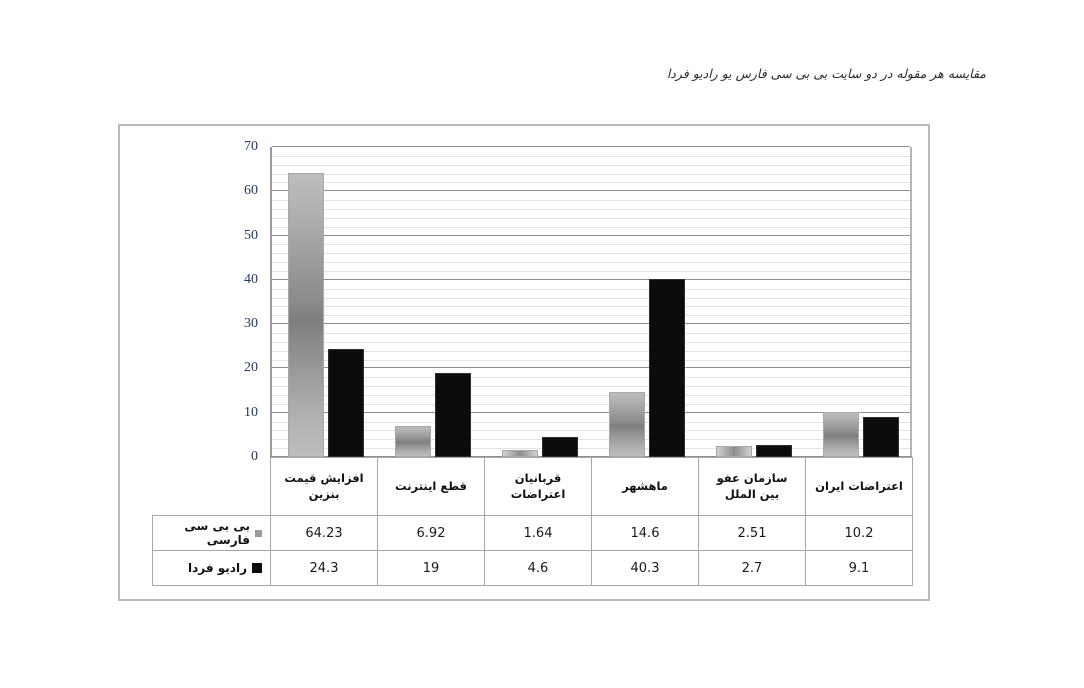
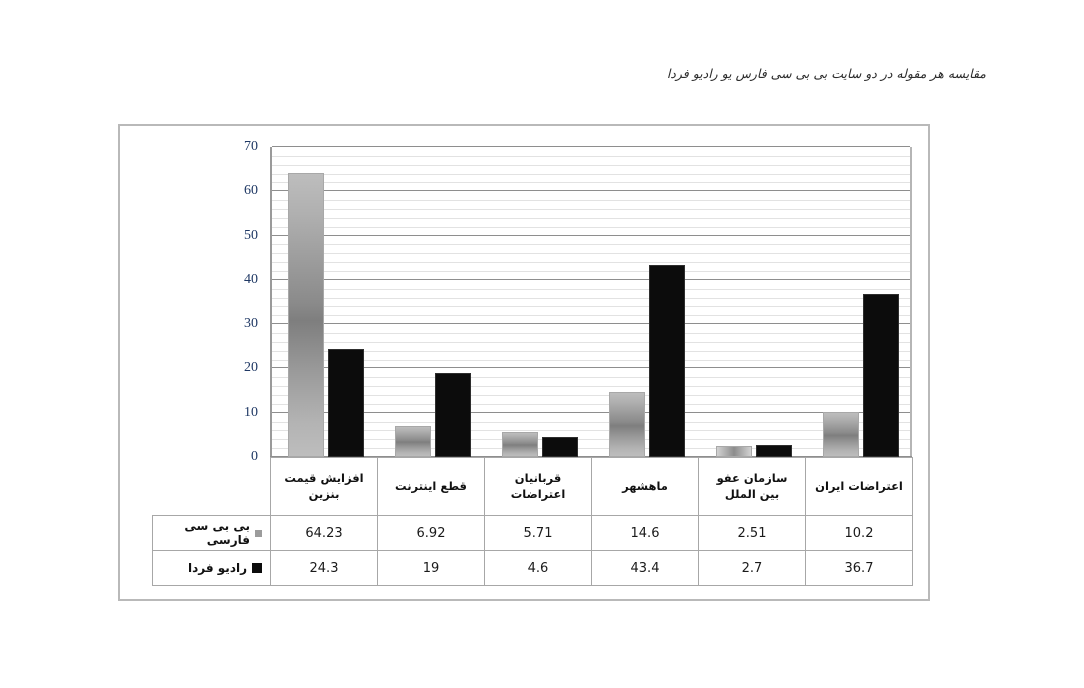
بی بی سی فارسی/قربانیان اعتراضات: 1.64 -> 5.71
رادیو فردا/ماهشهر: 40.3 -> 43.4
رادیو فردا/اعتراضات ایران: 9.1 -> 36.7
